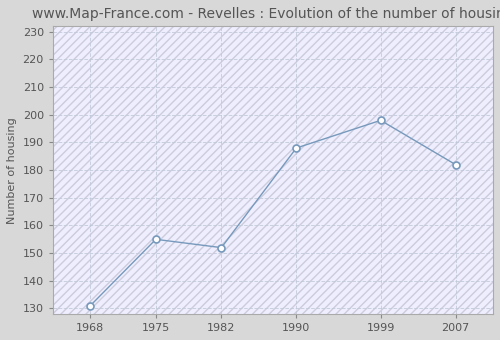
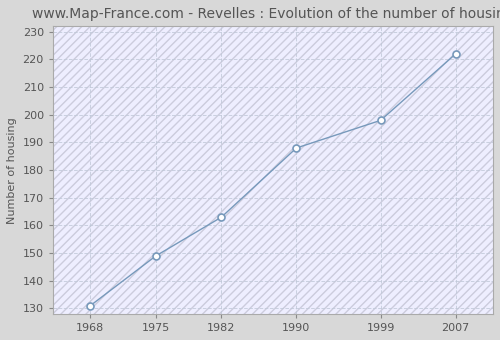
1975: 155 -> 149
1982: 152 -> 163
2007: 182 -> 222
